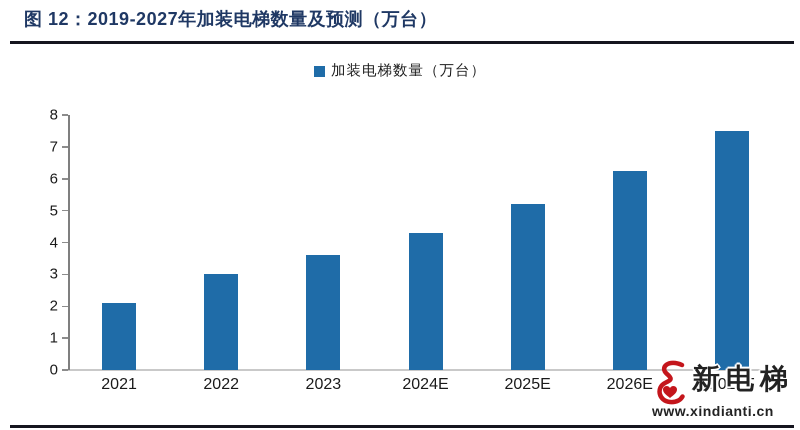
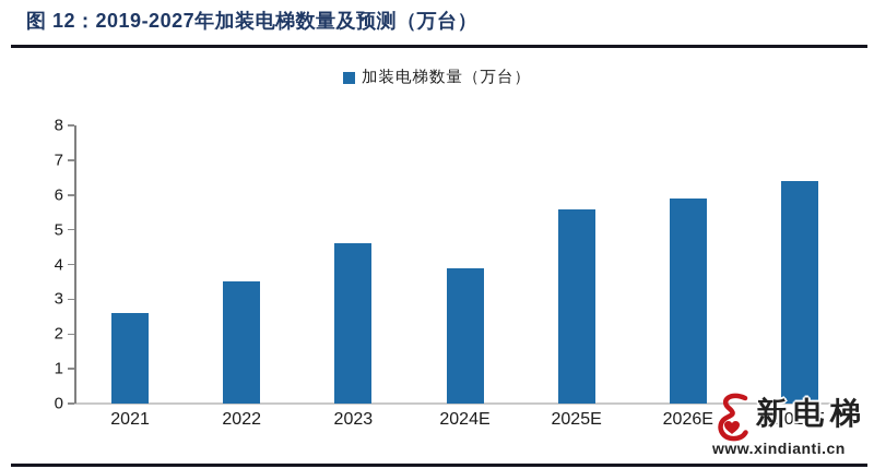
2021: 2.1 -> 2.6
2022: 3.0 -> 3.5
2023: 3.6 -> 4.6
2024E: 4.3 -> 3.9
2025E: 5.2 -> 5.6
2026E: 6.2 -> 5.9
2027E: 7.5 -> 6.4
